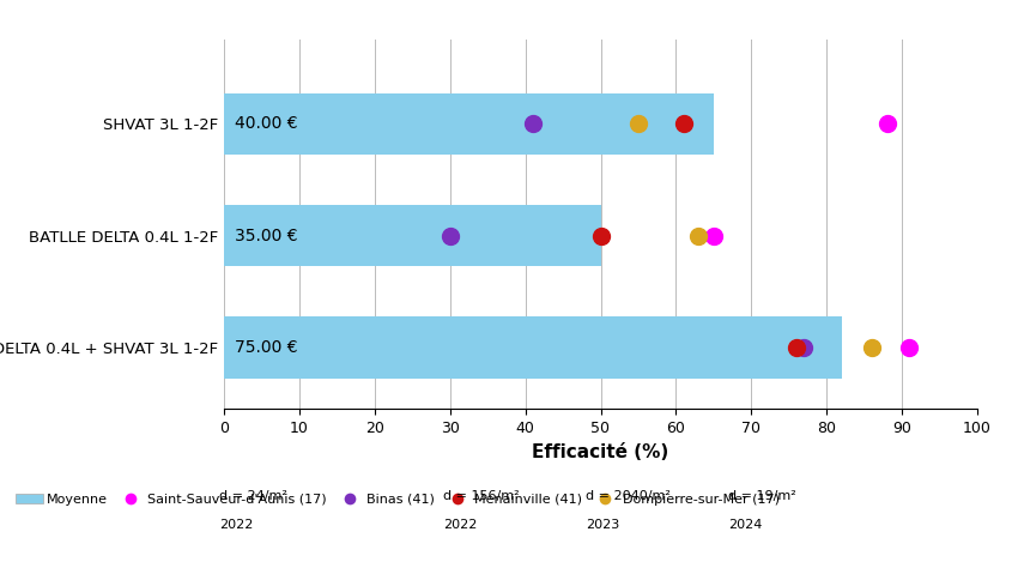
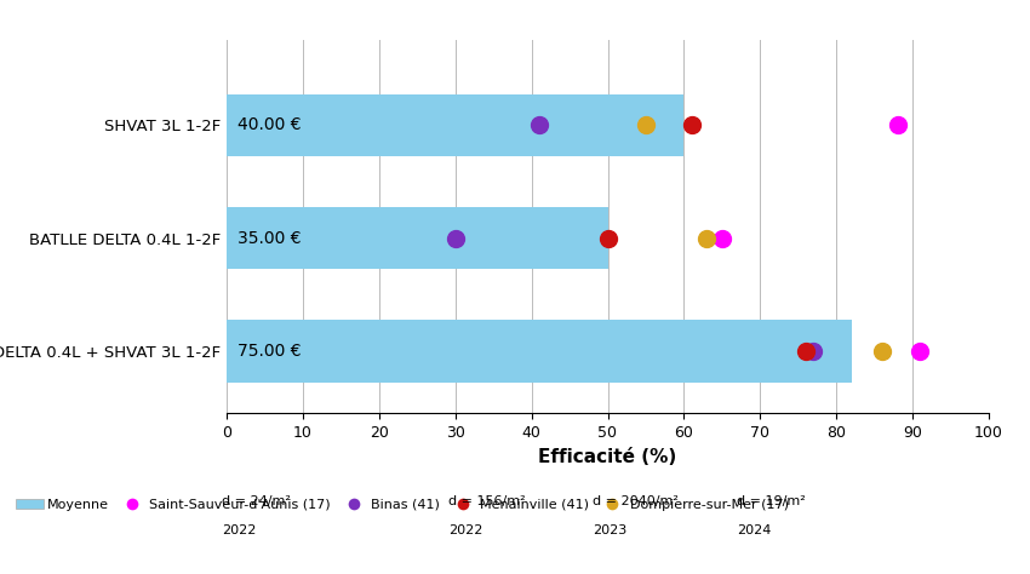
Moyenne/SHVAT 3L 1-2F: 65 -> 60
